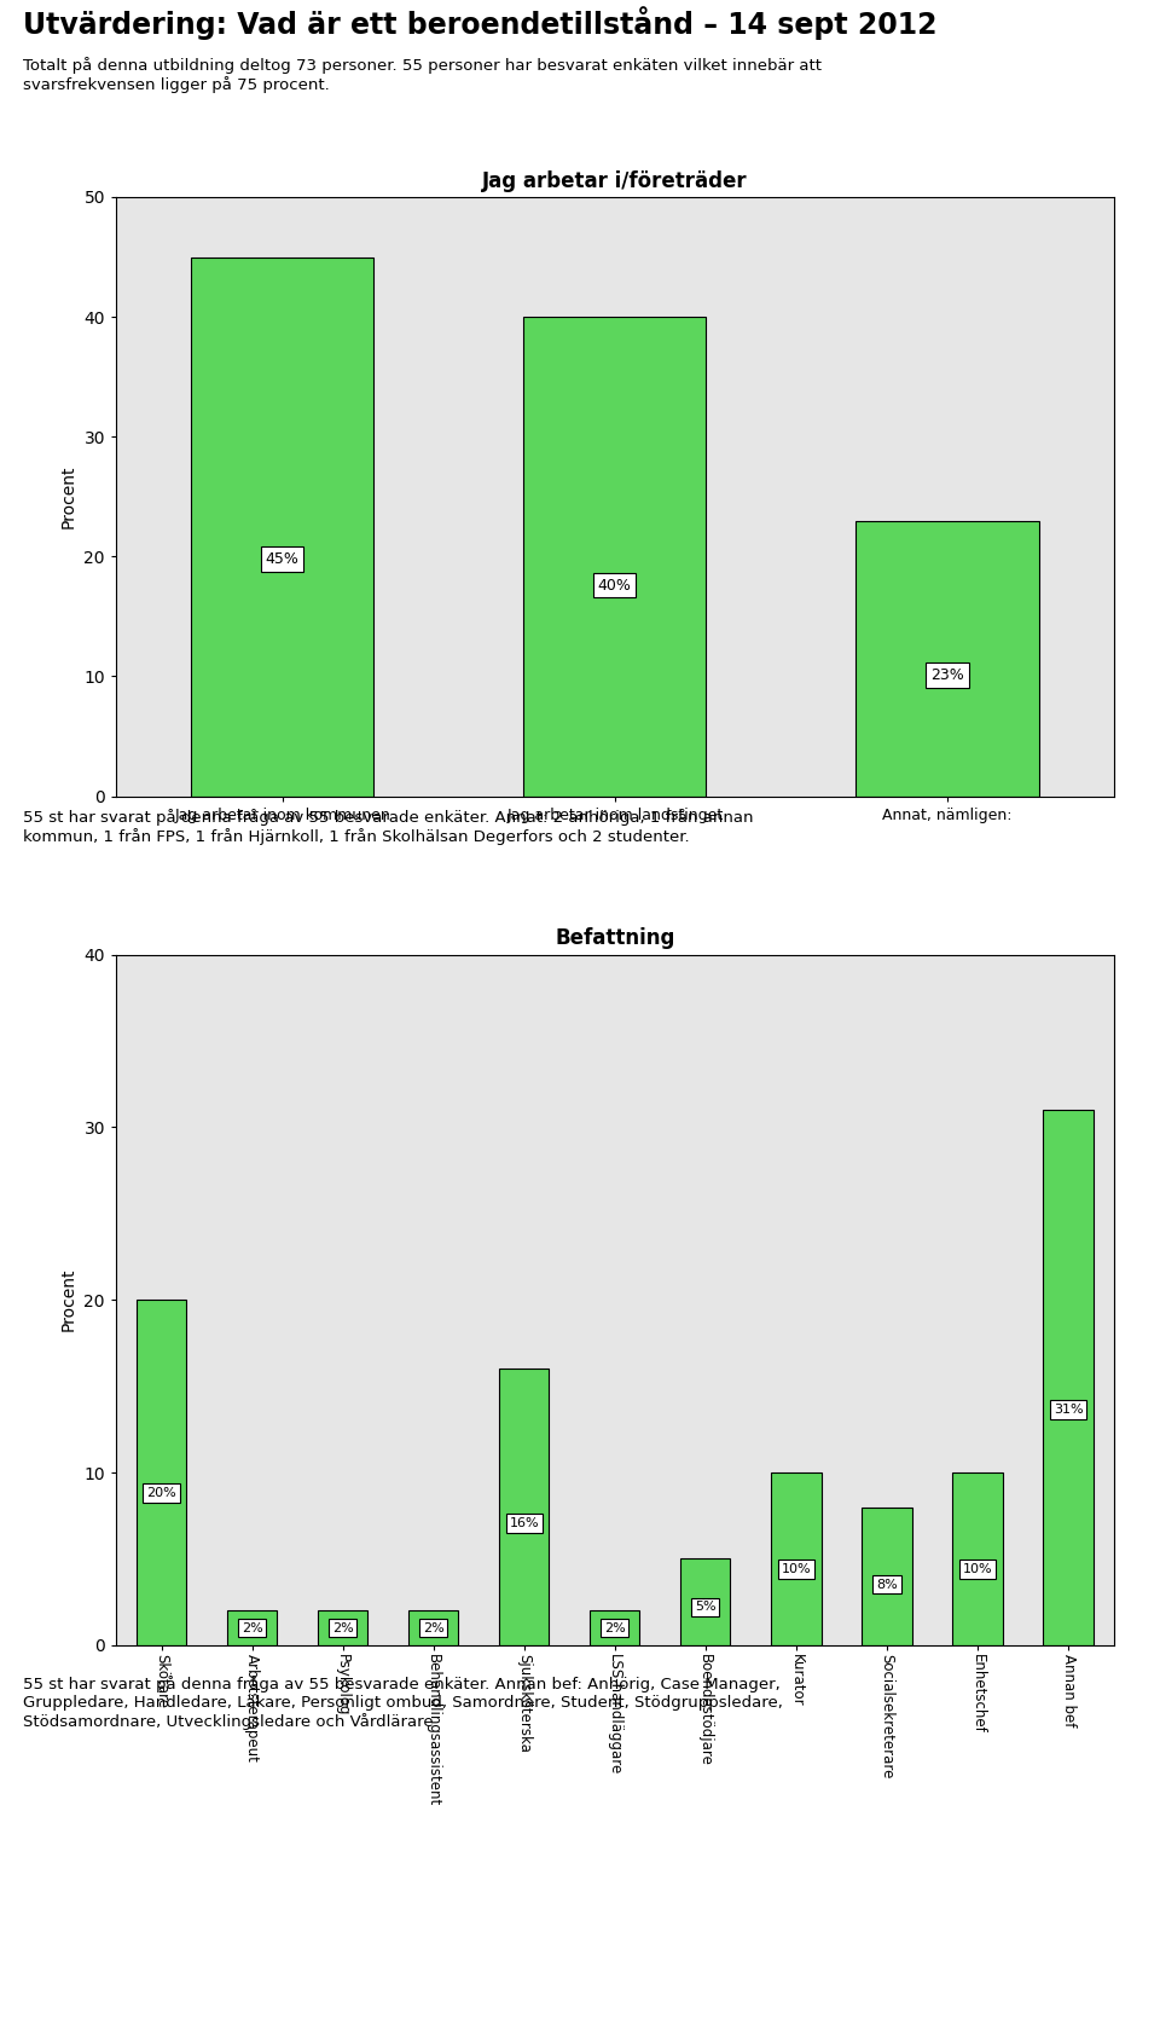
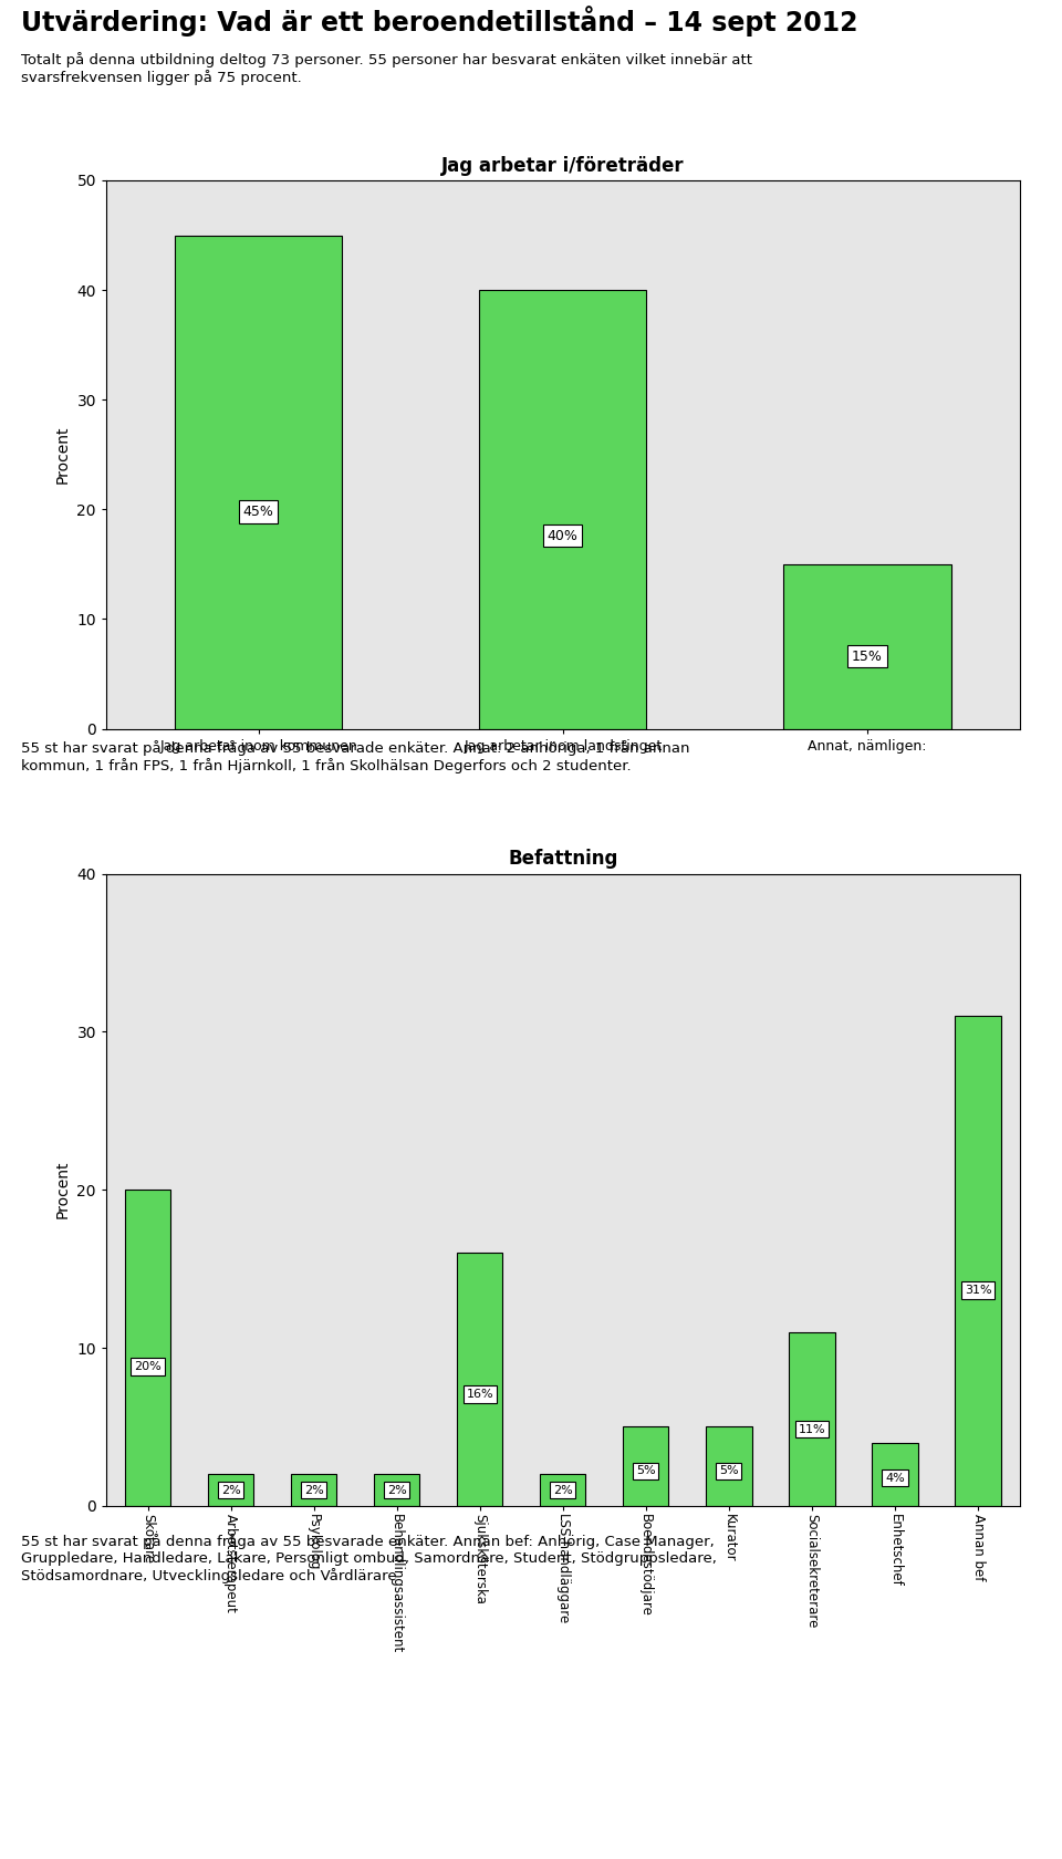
Jag arbetar i/företräder/Annat, nämligen:: 23% -> 15%
Befattning/Kurator: 10% -> 5%
Befattning/Socialsekreterare: 8% -> 11%
Befattning/Enhetschef: 10% -> 4%
